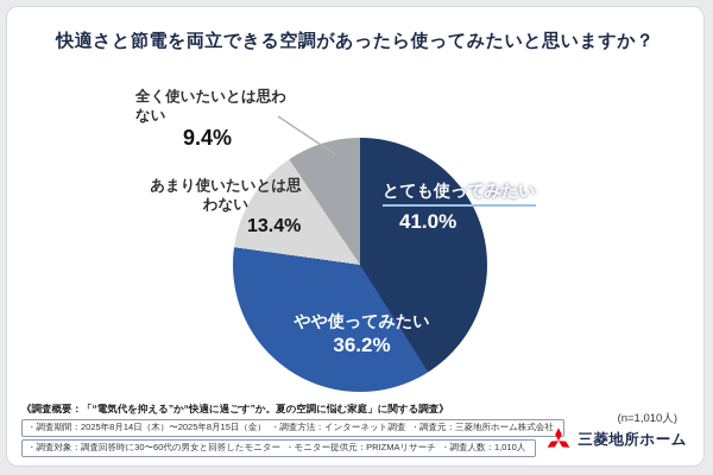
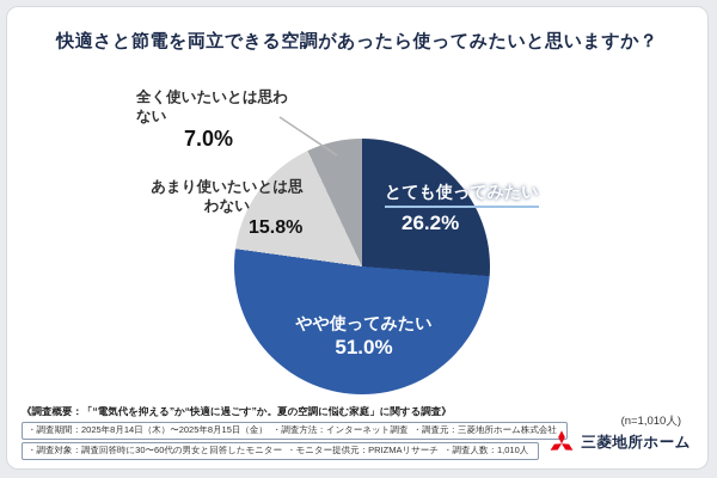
とても使ってみたい: 41.0% -> 26.2%
やや使ってみたい: 36.2% -> 51.0%
あまり使いたいとは思わない: 13.4% -> 15.8%
全く使いたいとは思わない: 9.4% -> 7.0%
